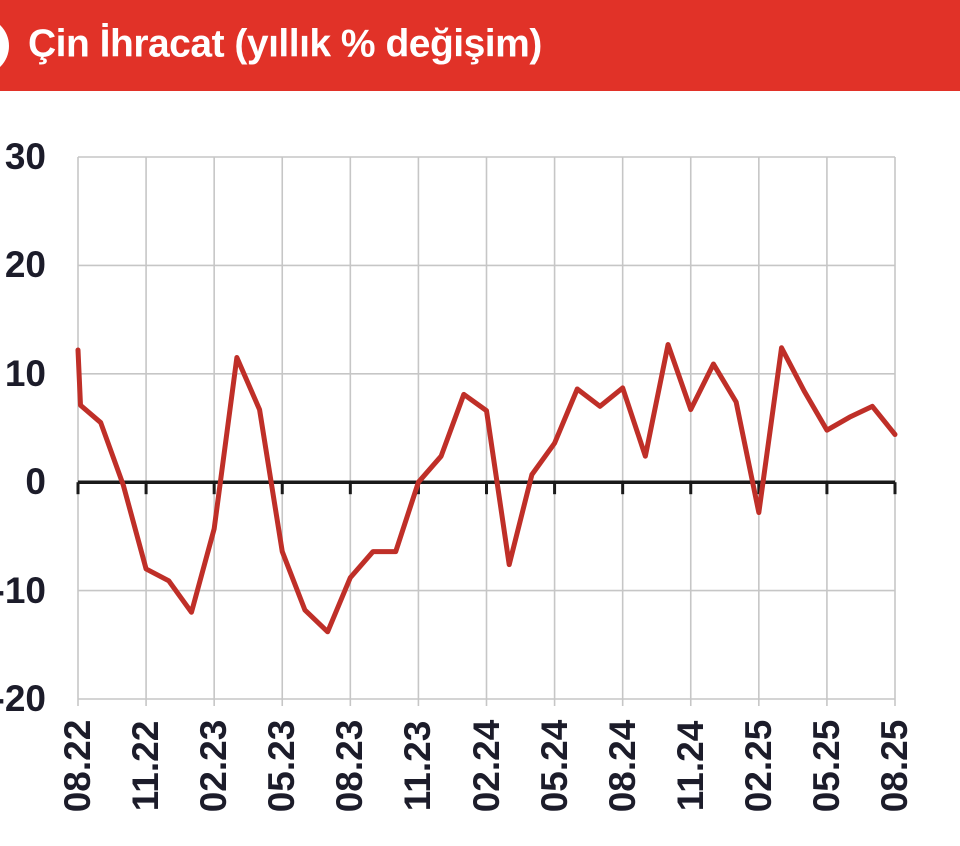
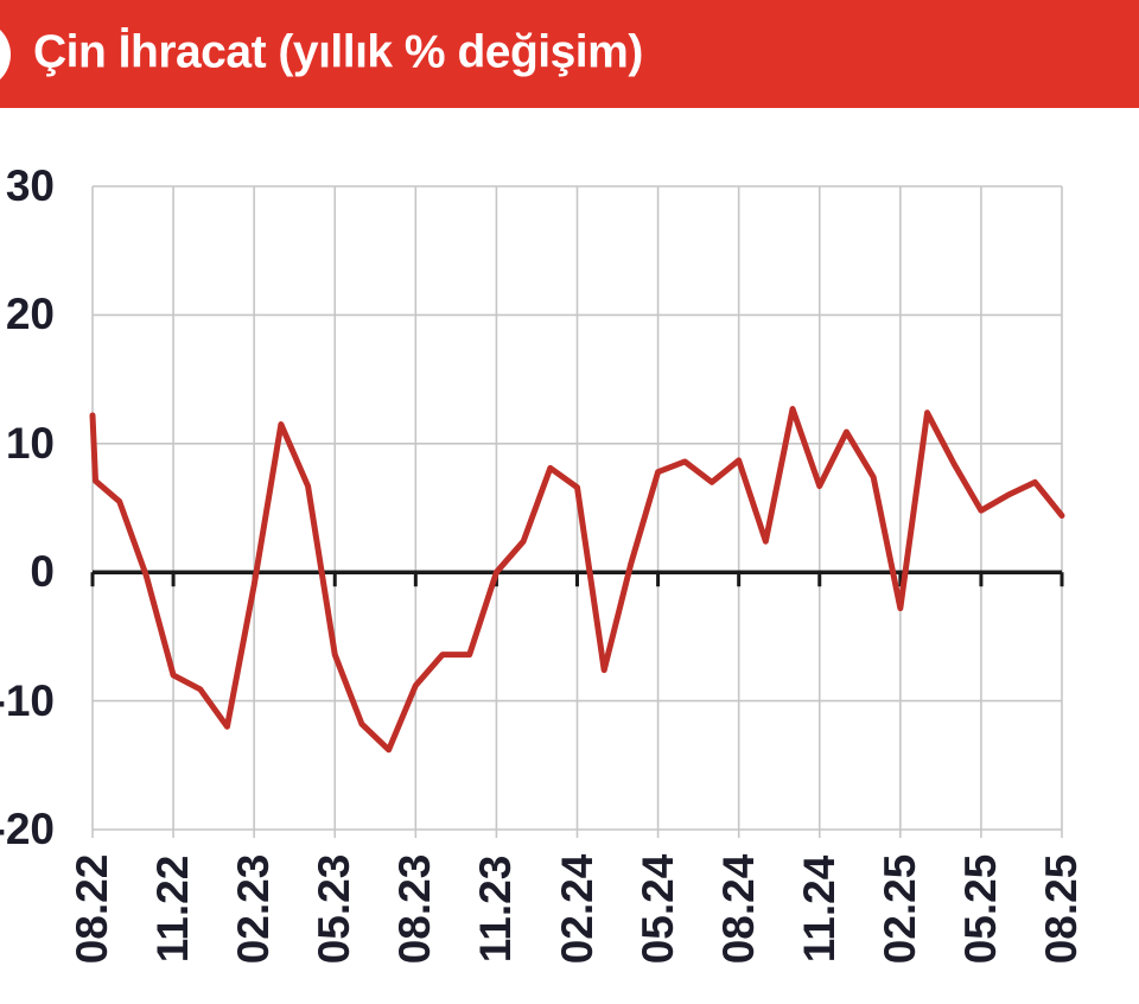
02.23: -4.3 -> -1.0
05.24: 3.6 -> 7.8
